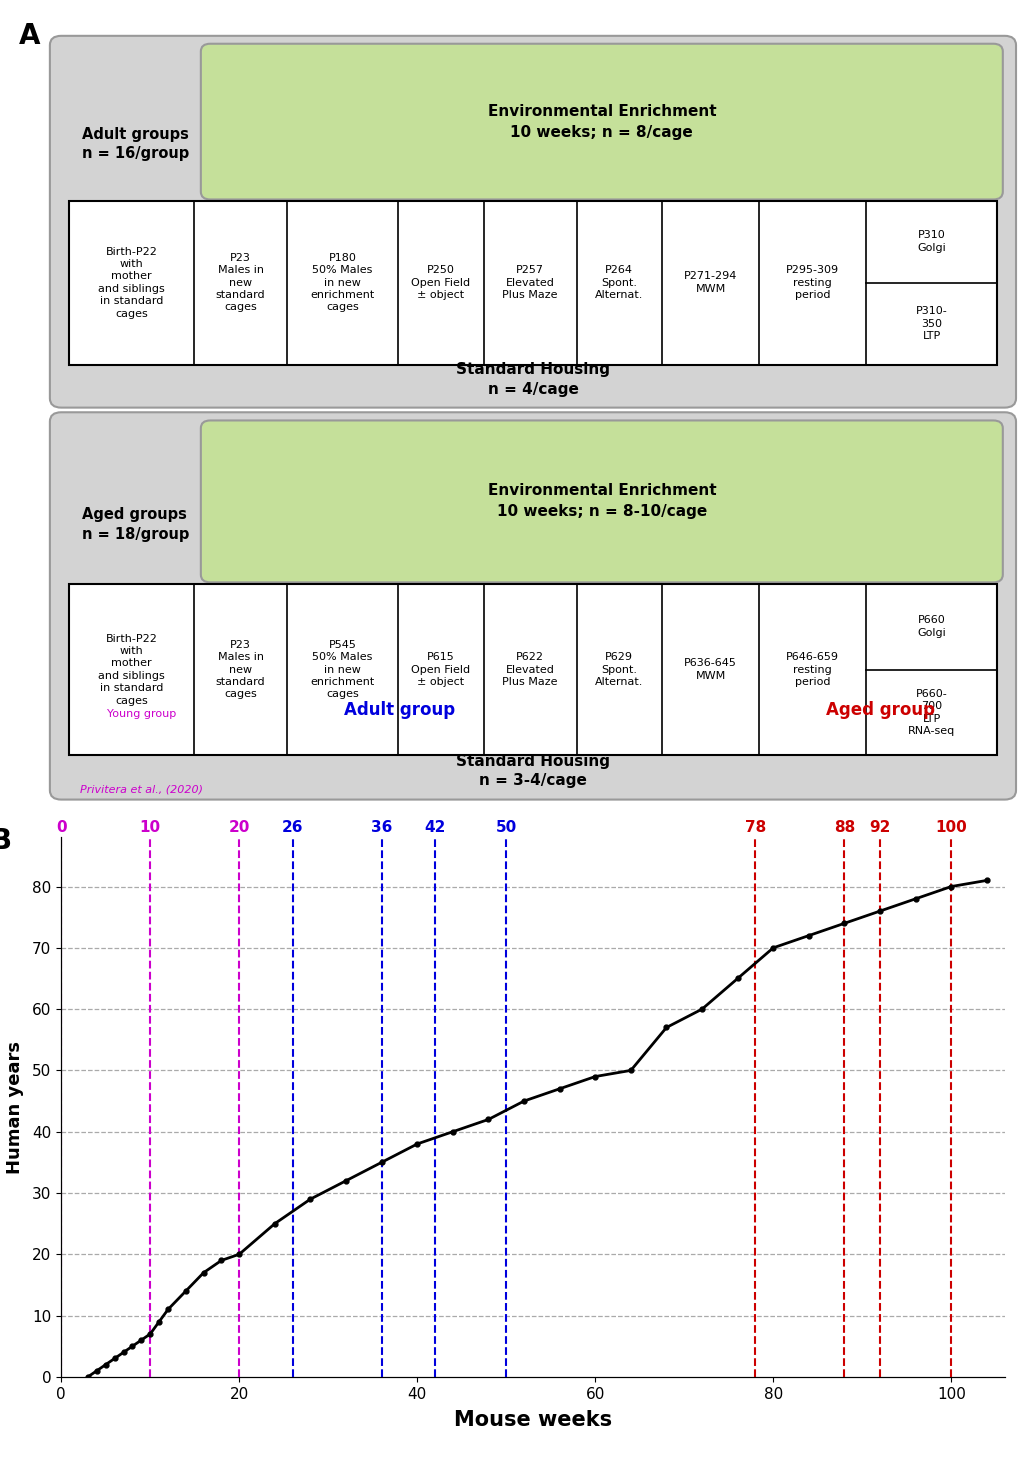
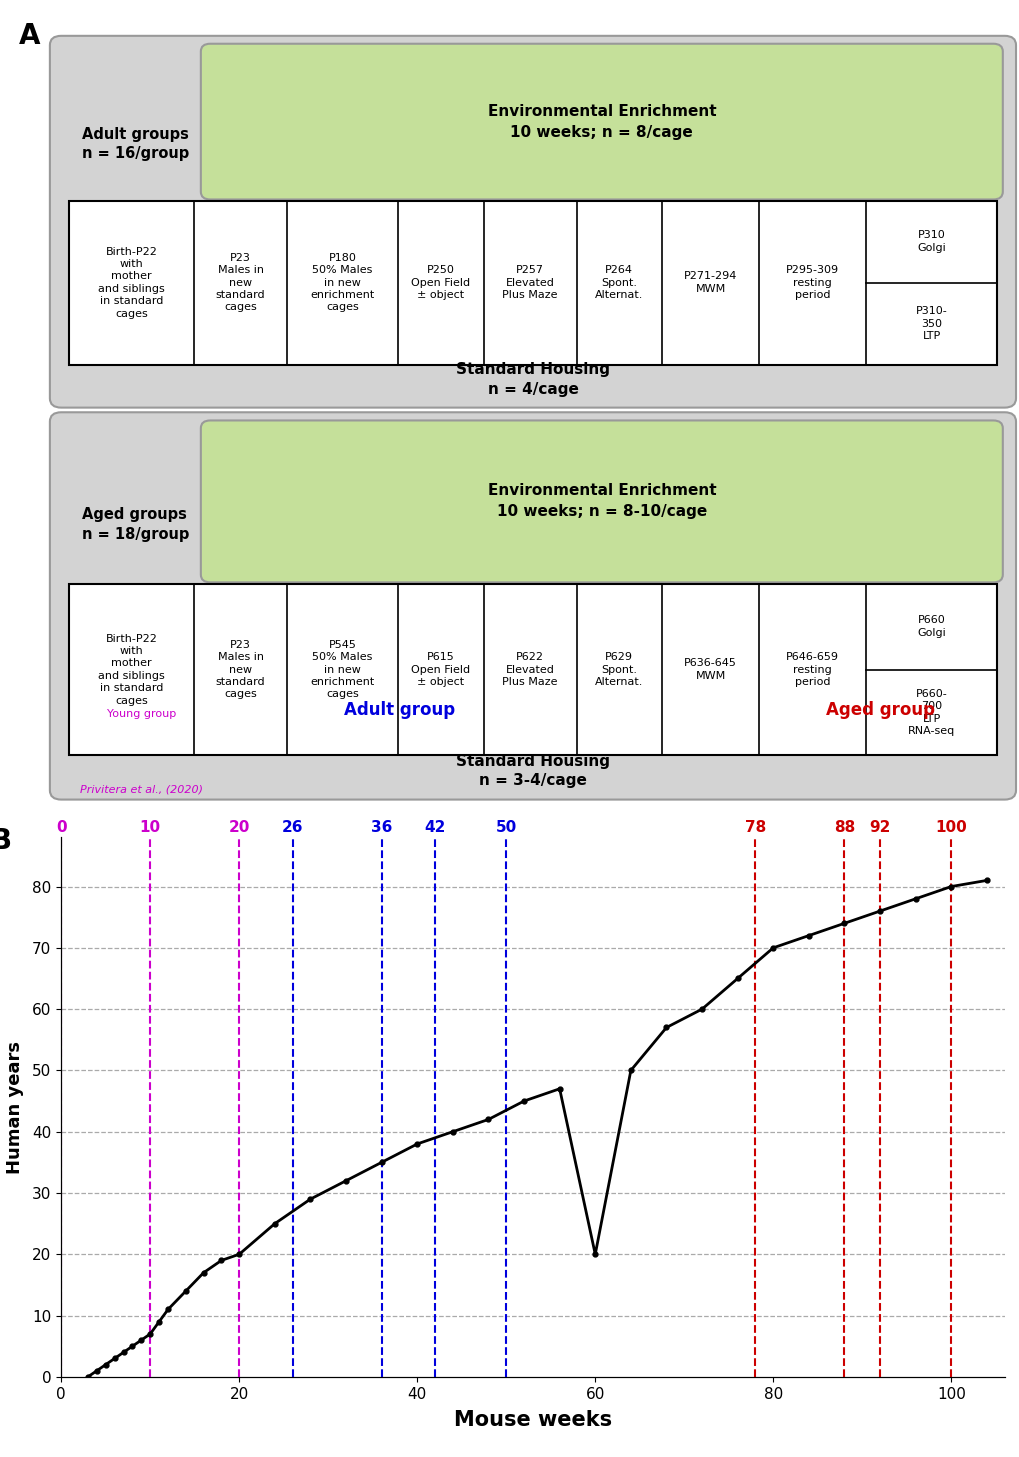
60: 49 -> 20
